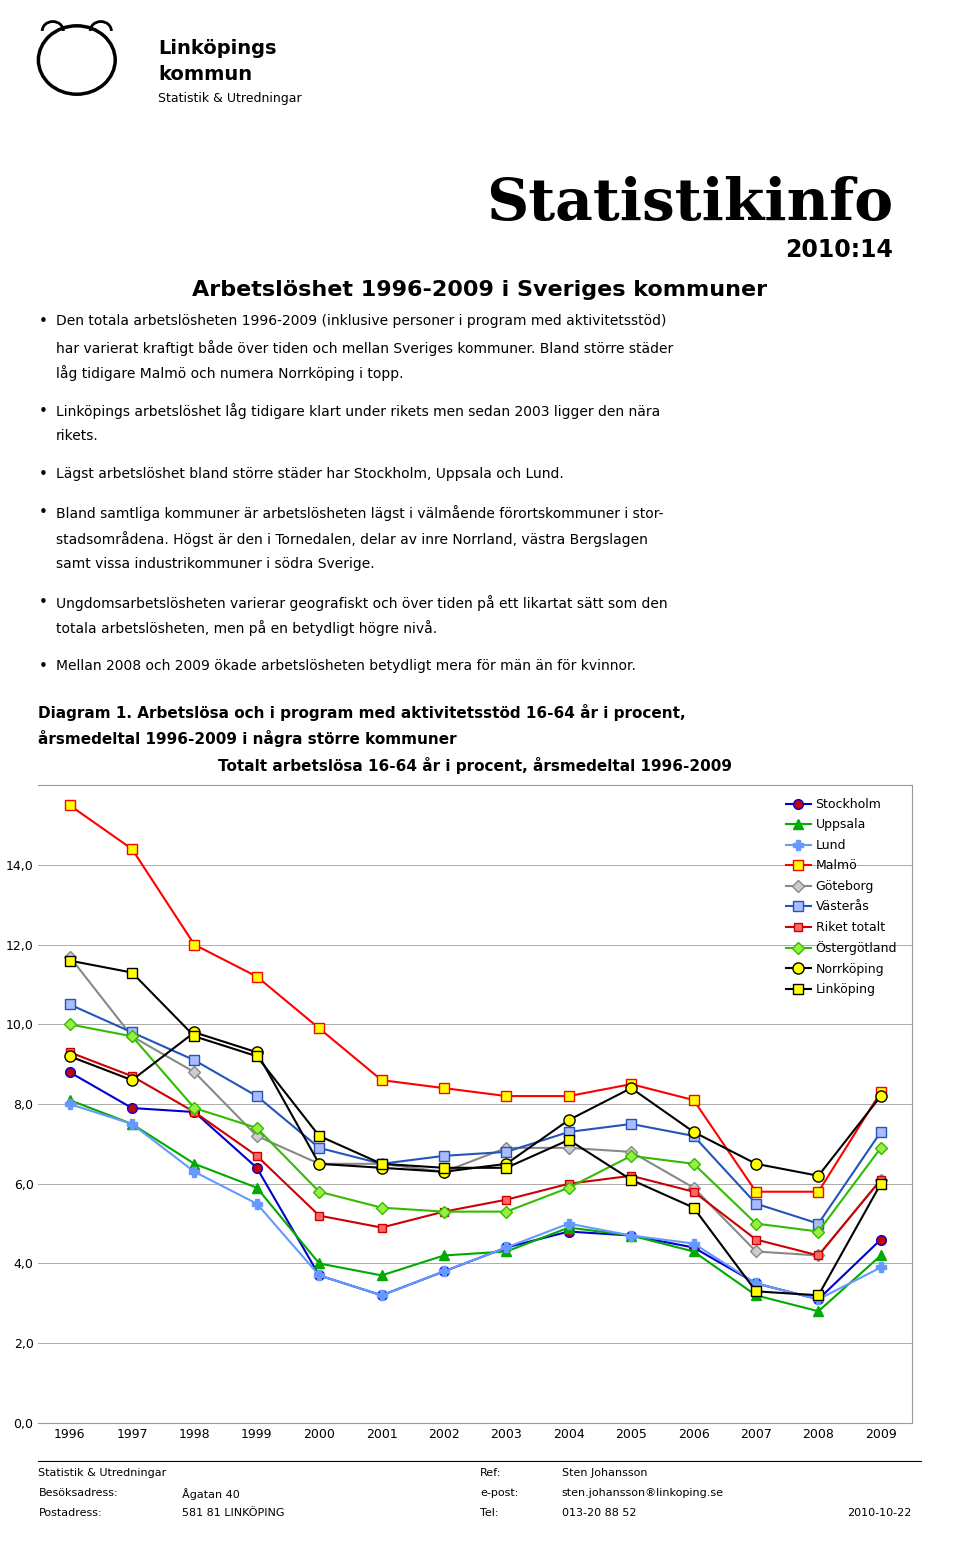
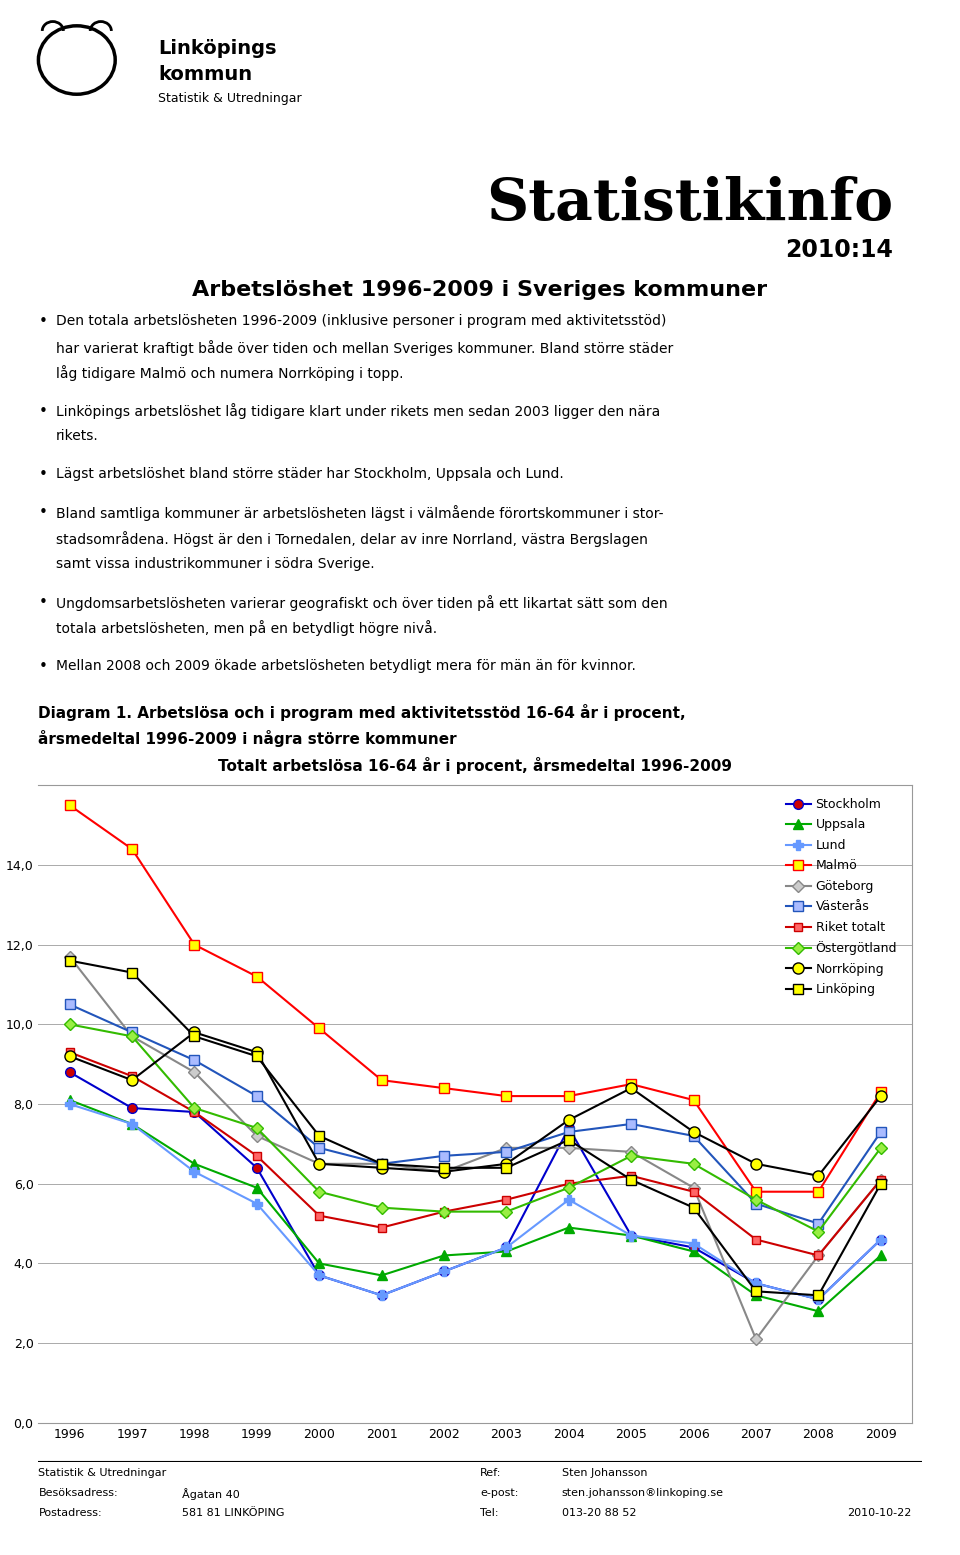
Stockholm/2004: 4,8 -> 7,4
Lund/2004: 5,0 -> 5,6
Göteborg/2007: 4,3 -> 2,1
Östergötland/2007: 5,0 -> 5,6
Lund/2009: 3,9 -> 4,6
